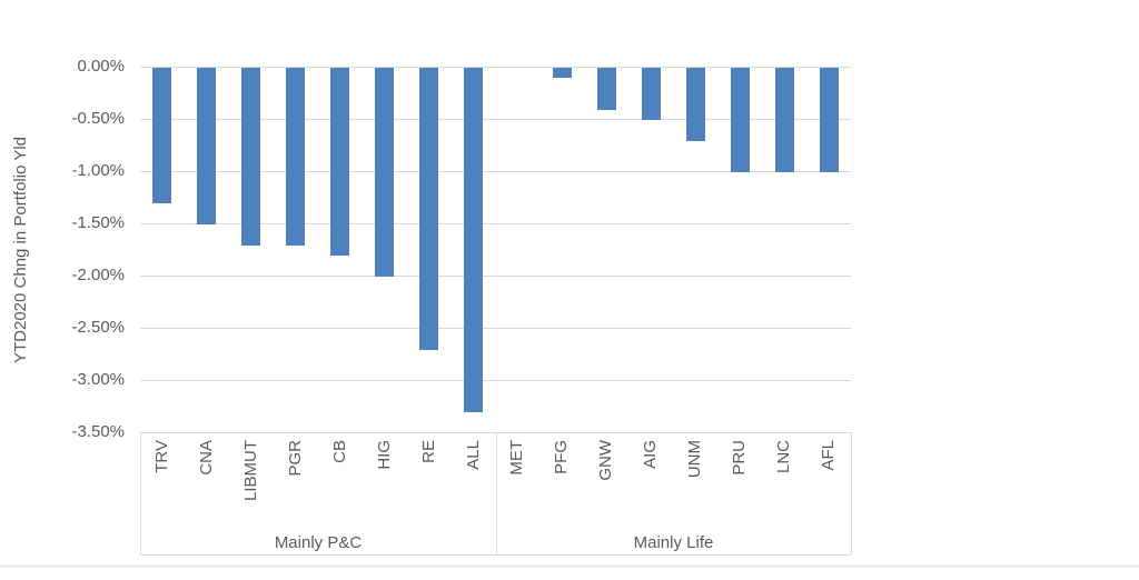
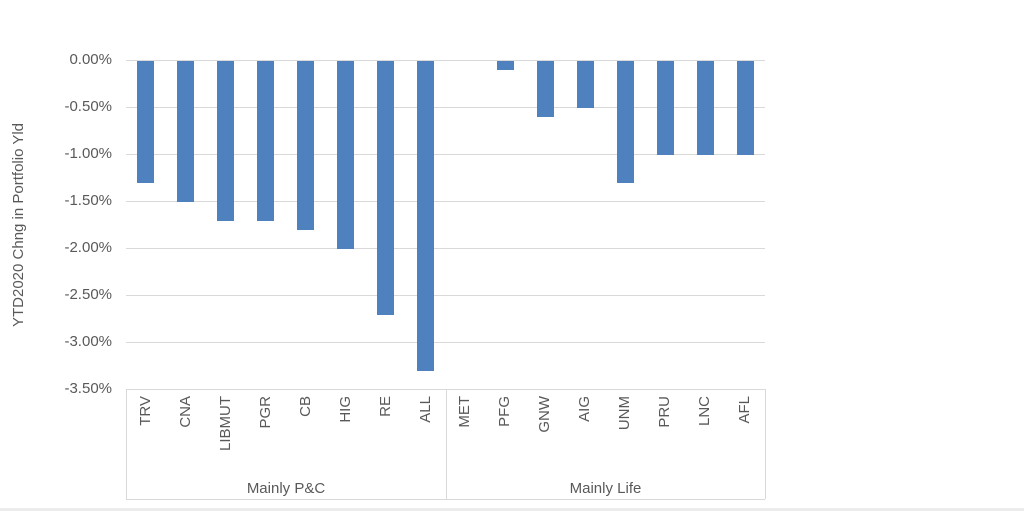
GNW: -0.4% -> -0.6%
UNM: -0.7% -> -1.3%
